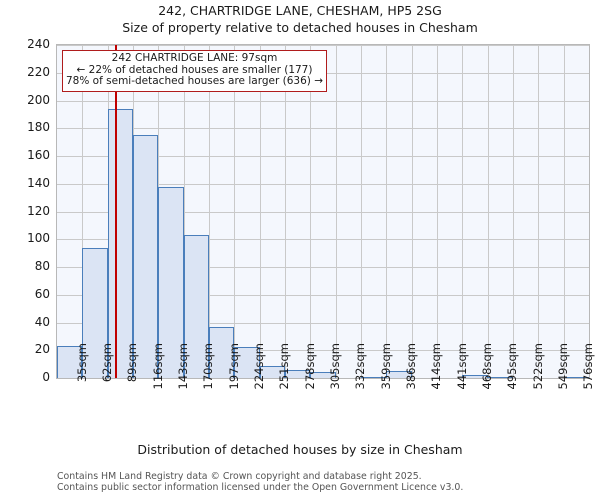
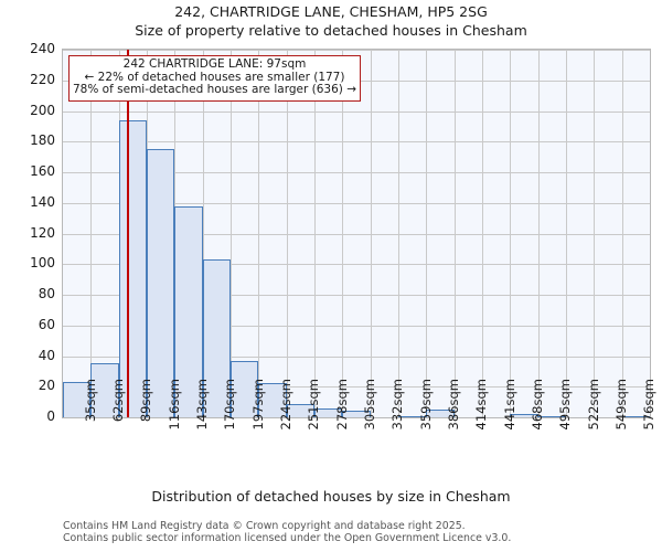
62sqm: 94 -> 35
